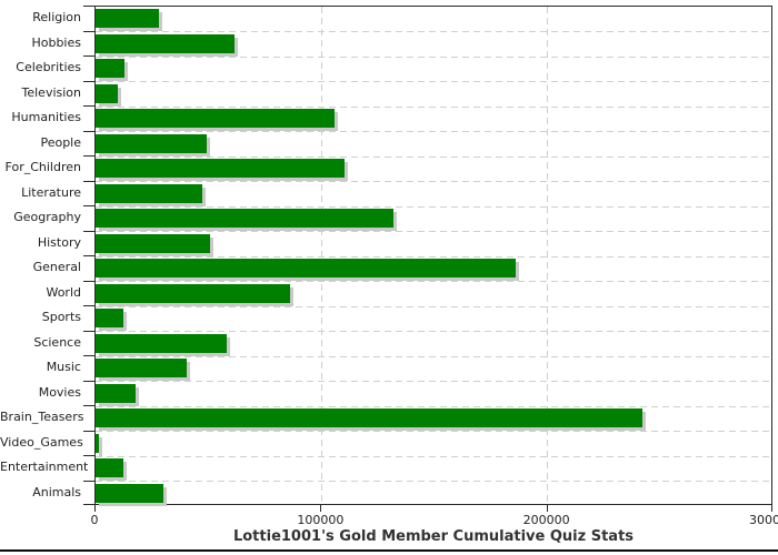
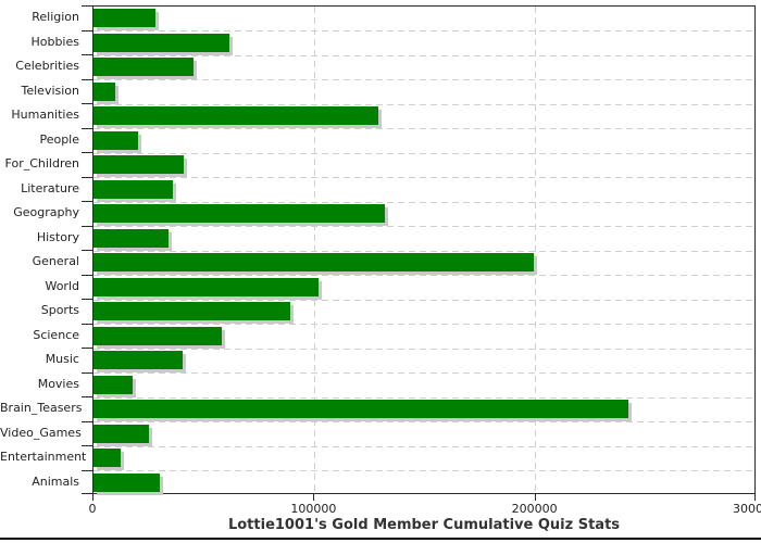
Celebrities: 13000 -> 45000
Humanities: 106000 -> 129000
People: 49000 -> 20000
For_Children: 110000 -> 41000
Literature: 47000 -> 36000
History: 50000 -> 34000
General: 186000 -> 199000
World: 86000 -> 102000
Sports: 12000 -> 89000
Video_Games: 1000 -> 25000
